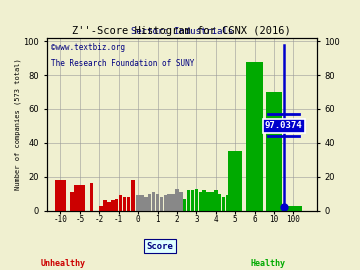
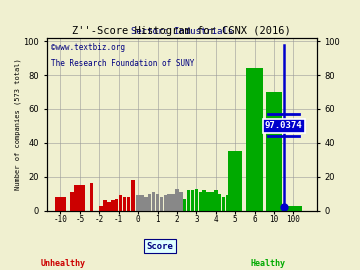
-10: 18 -> 8
6: 88 -> 84
